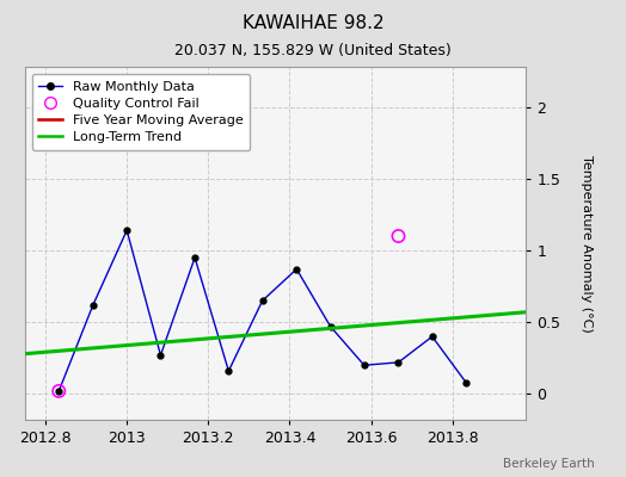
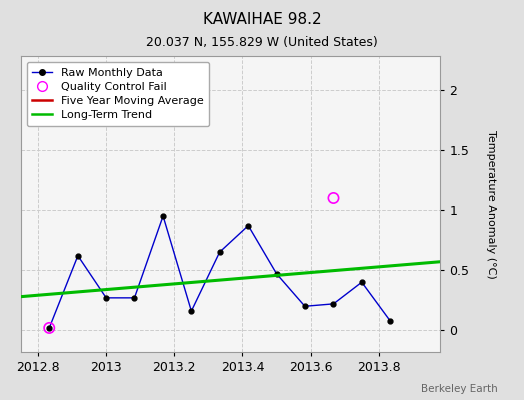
Raw Monthly Data/2013: 1.14 -> 0.27
